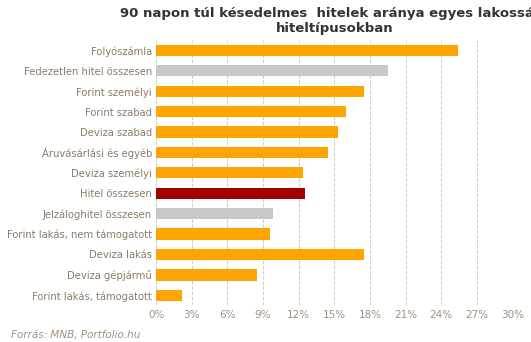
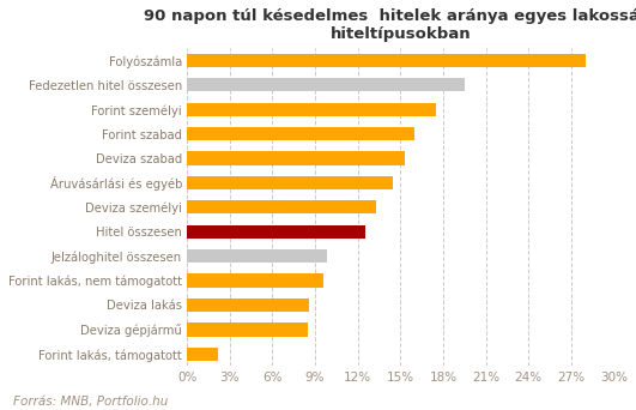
Folyószámla: 25.4% -> 28.0%
Deviza személyi: 12.4% -> 13.3%
Deviza lakás: 17.5% -> 8.6%
